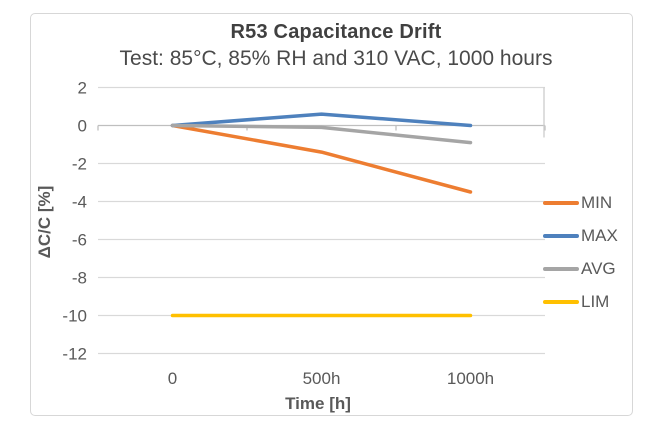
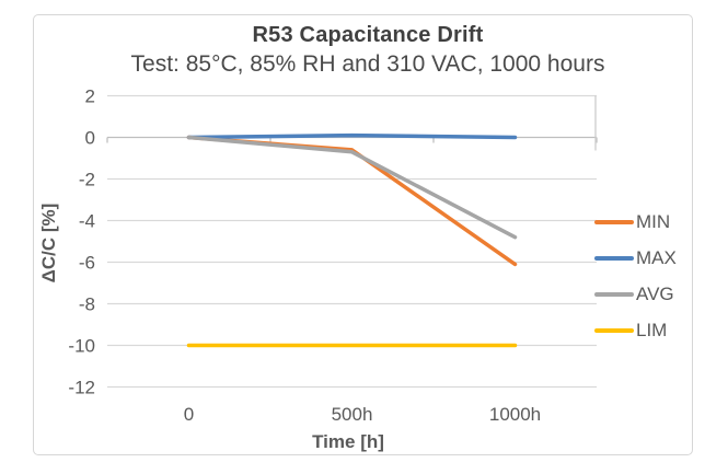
MIN/500h: -1.4 -> -0.6
MAX/500h: 0.6 -> 0.1
AVG/500h: -0.1 -> -0.7
MIN/1000h: -3.5 -> -6.1
AVG/1000h: -0.9 -> -4.8
